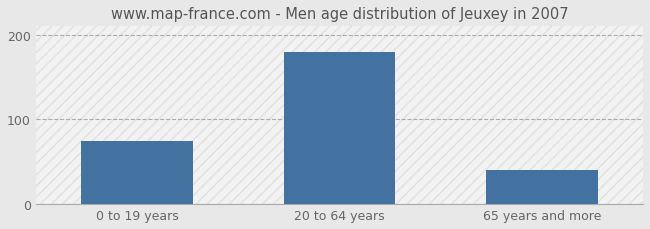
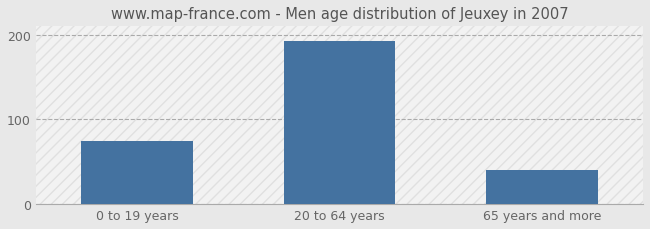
20 to 64 years: 180 -> 193
